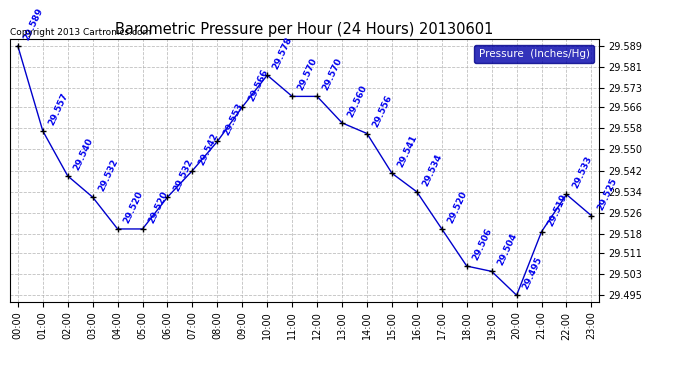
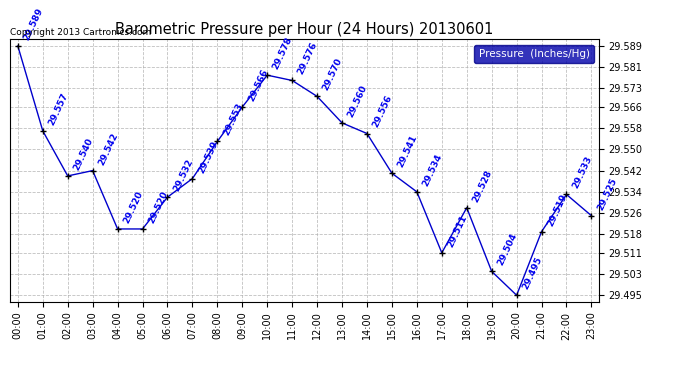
03:00: 29.532 -> 29.542
07:00: 29.542 -> 29.539
11:00: 29.570 -> 29.576
17:00: 29.520 -> 29.511
18:00: 29.506 -> 29.528
